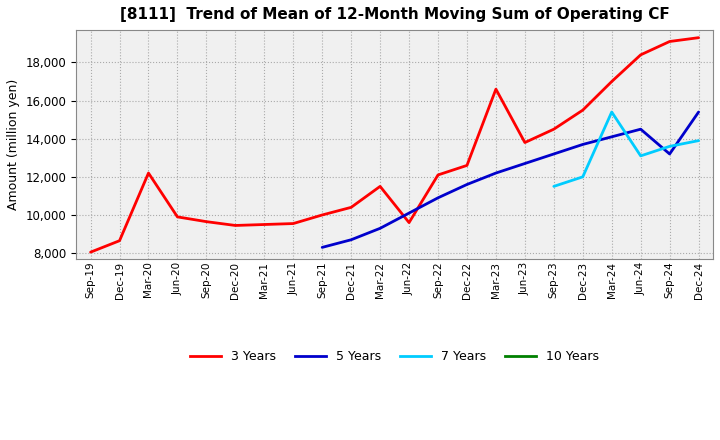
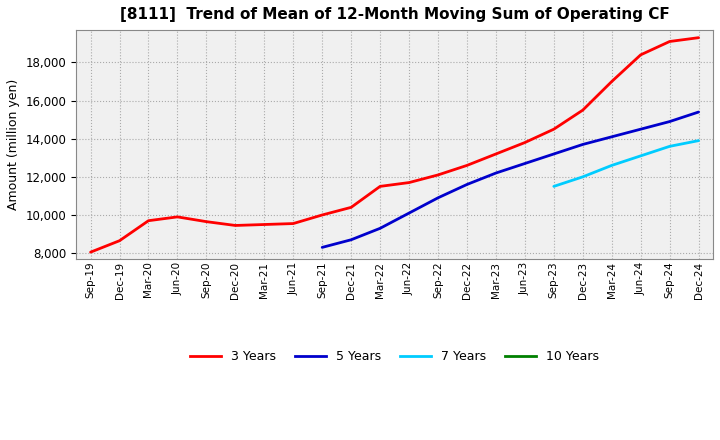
3 Years/Mar-20: 12,200 -> 9,700
3 Years/Jun-22: 9,600 -> 11,700
3 Years/Mar-23: 16,600 -> 13,200
7 Years/Mar-24: 15,400 -> 12,600
5 Years/Sep-24: 13,200 -> 14,900
